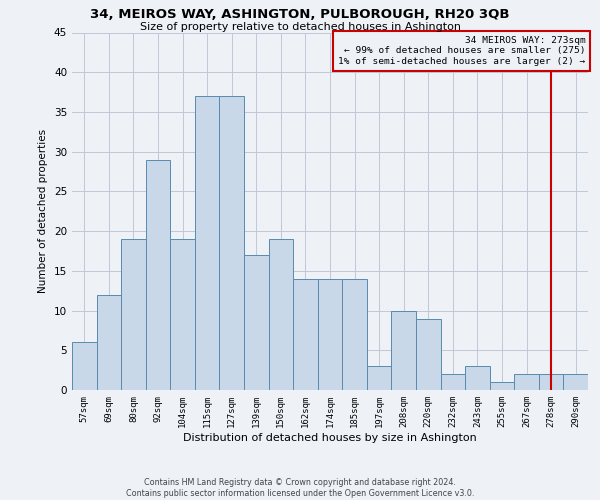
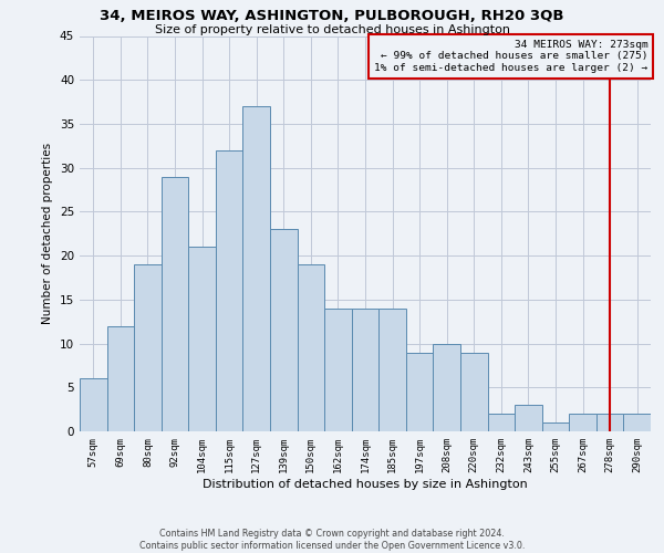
104sqm: 19 -> 21
115sqm: 37 -> 32
139sqm: 17 -> 23
197sqm: 3 -> 9
